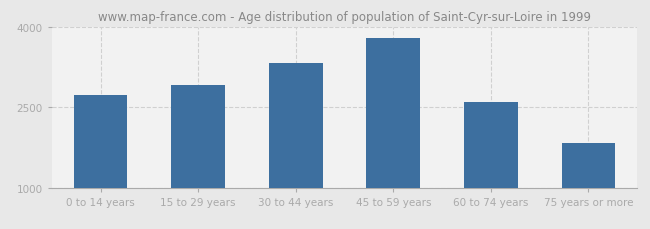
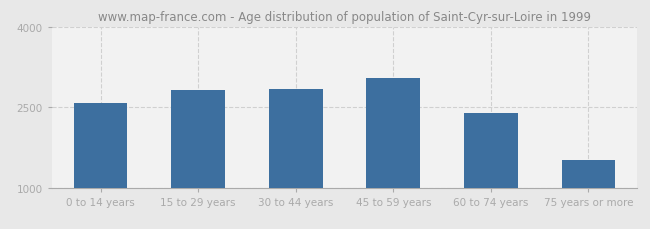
0 to 14 years: 2720 -> 2580
15 to 29 years: 2920 -> 2820
30 to 44 years: 3320 -> 2840
45 to 59 years: 3780 -> 3050
60 to 74 years: 2600 -> 2390
75 years or more: 1840 -> 1520
